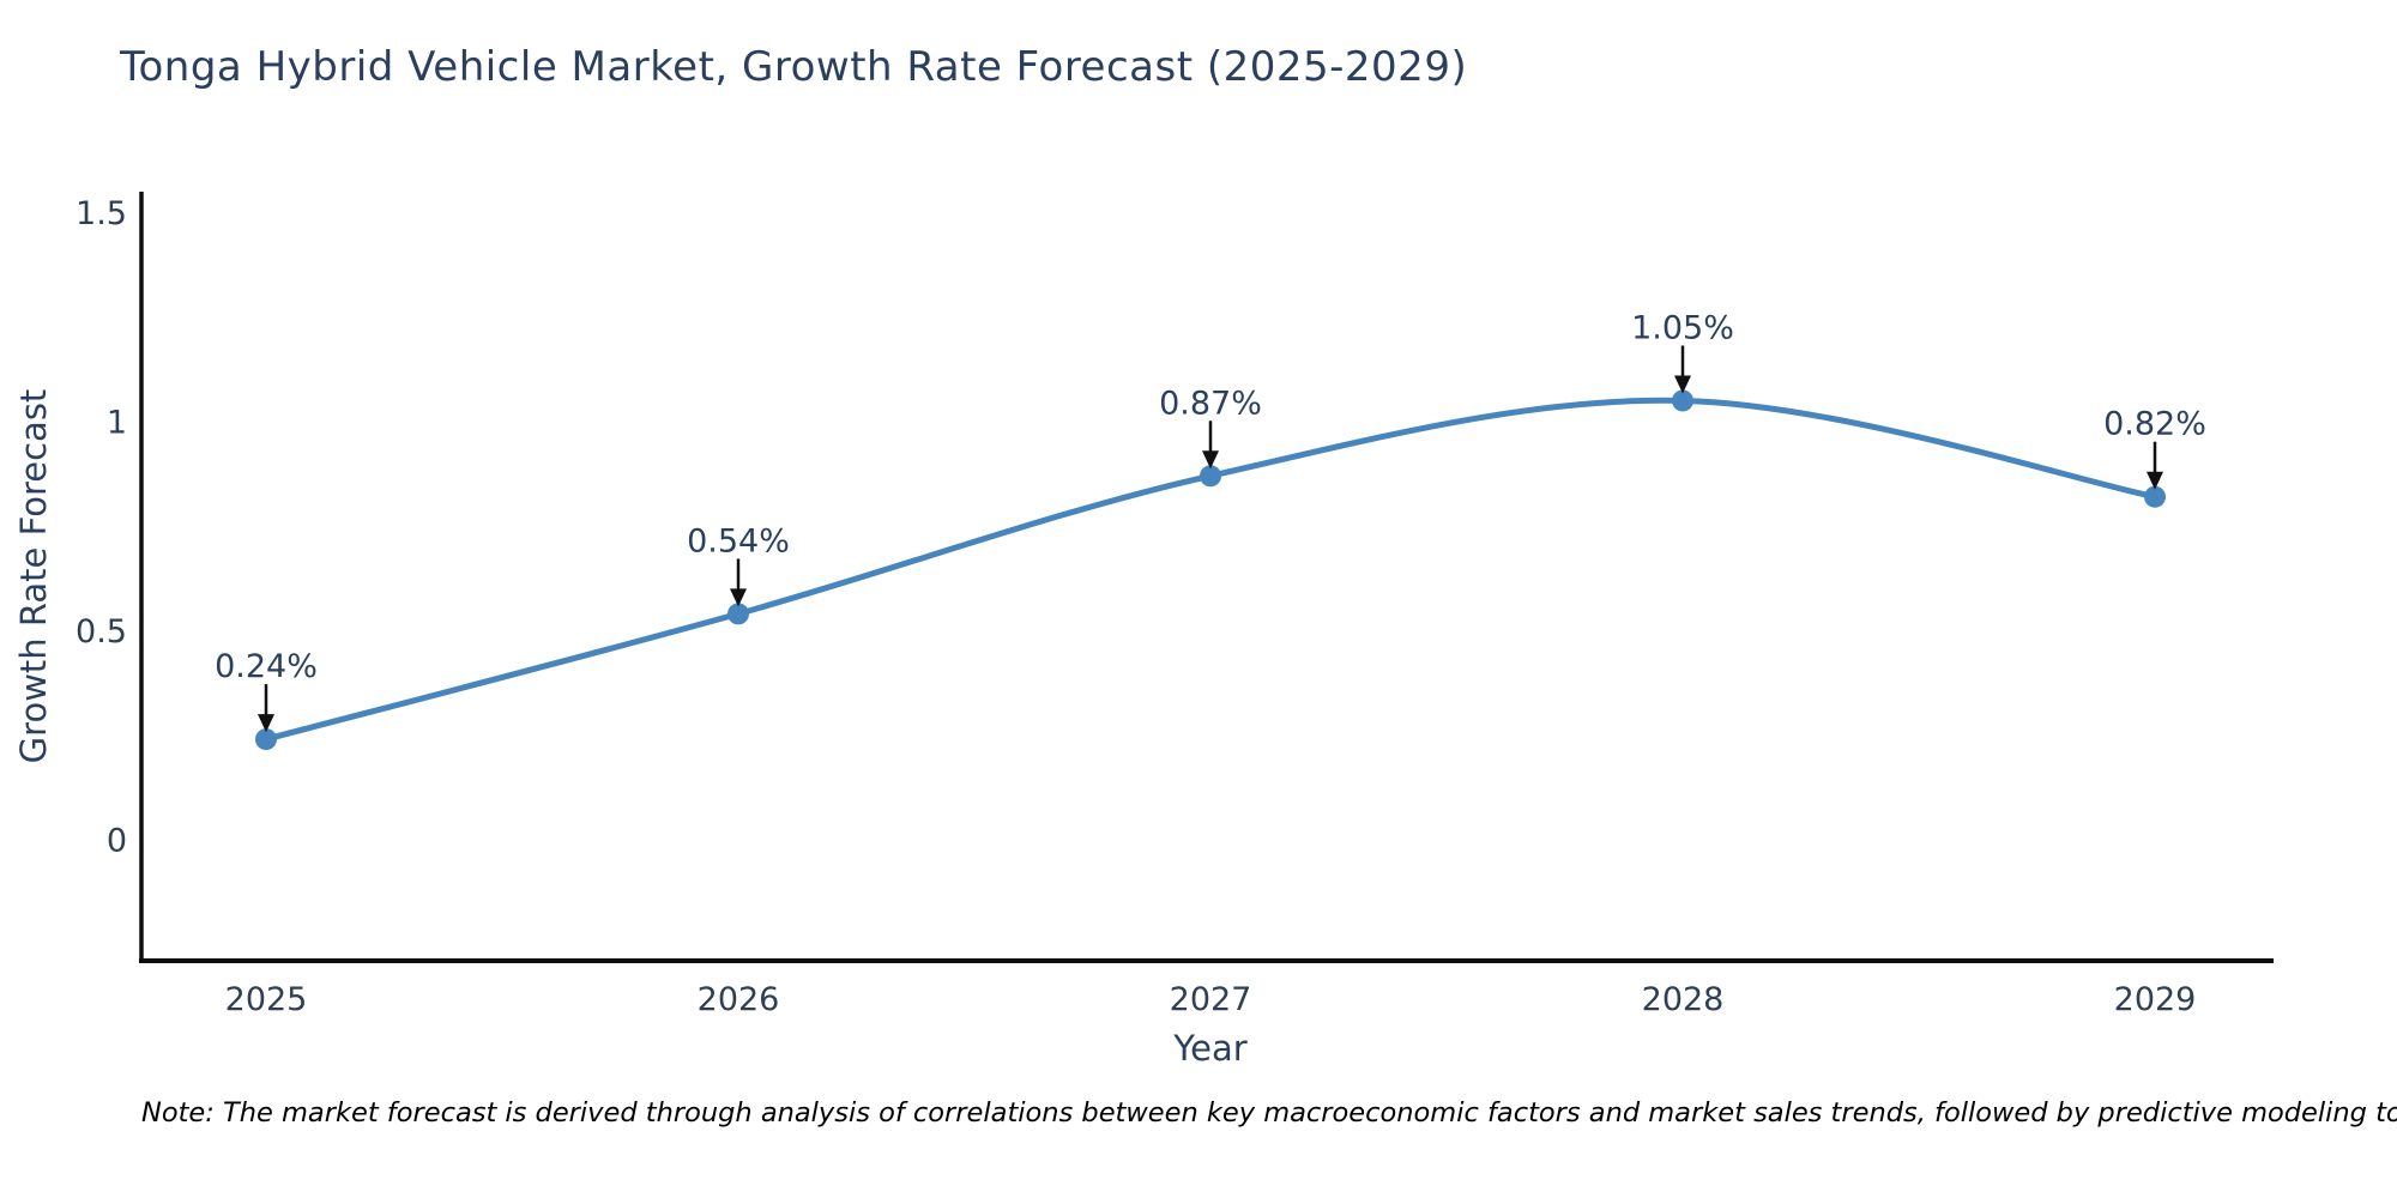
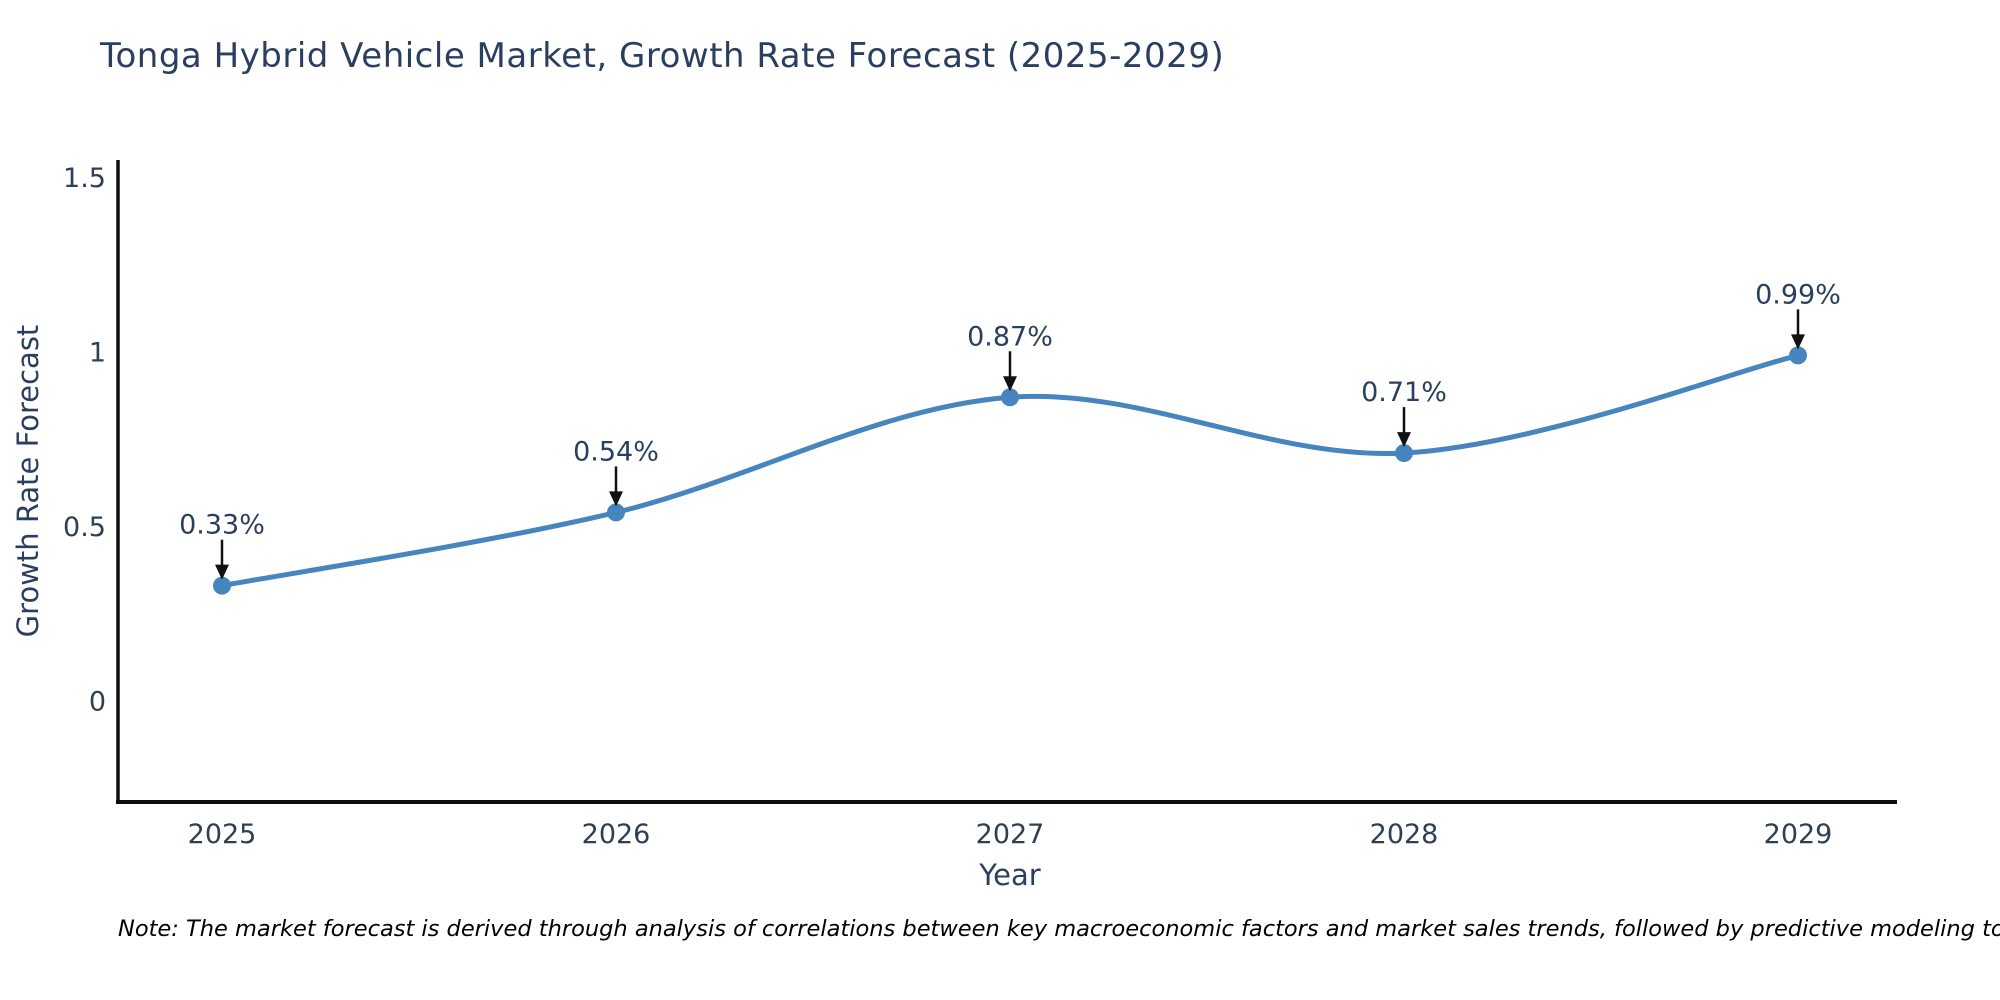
2025: 0.24% -> 0.33%
2028: 1.05% -> 0.71%
2029: 0.82% -> 0.99%
